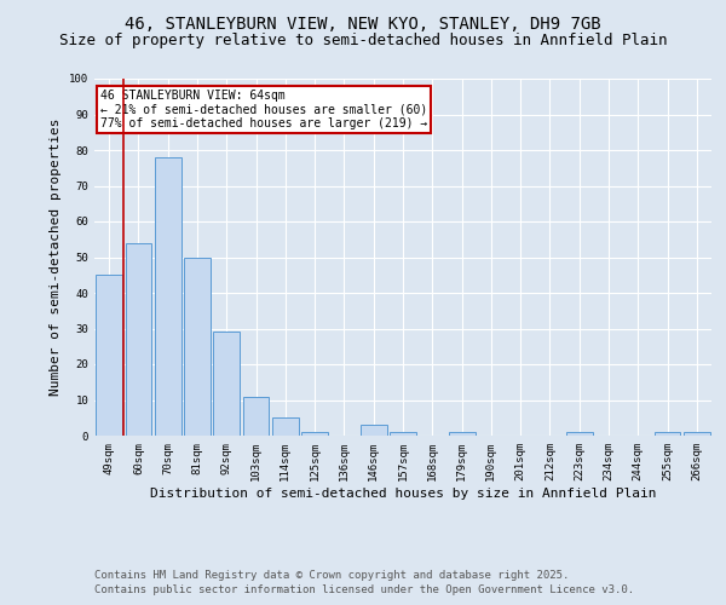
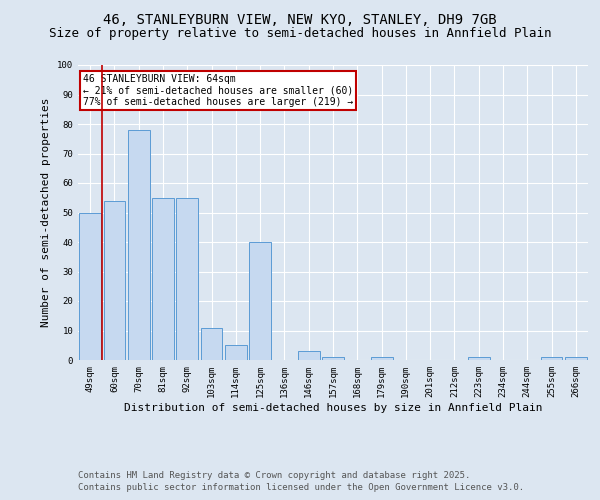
49sqm: 45 -> 50
81sqm: 50 -> 55
92sqm: 29 -> 55
125sqm: 1 -> 40
